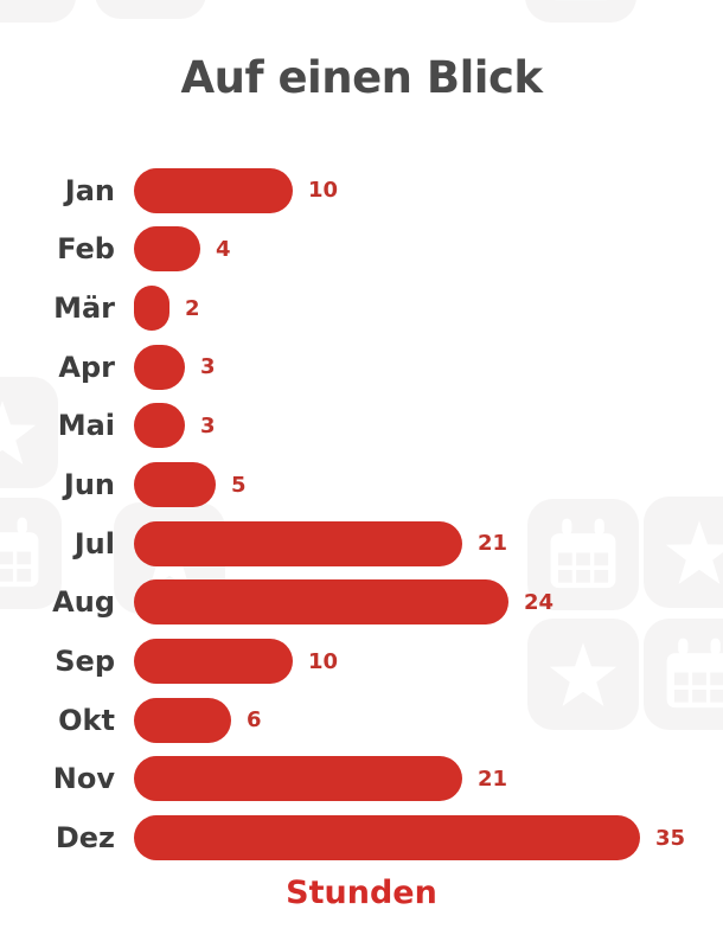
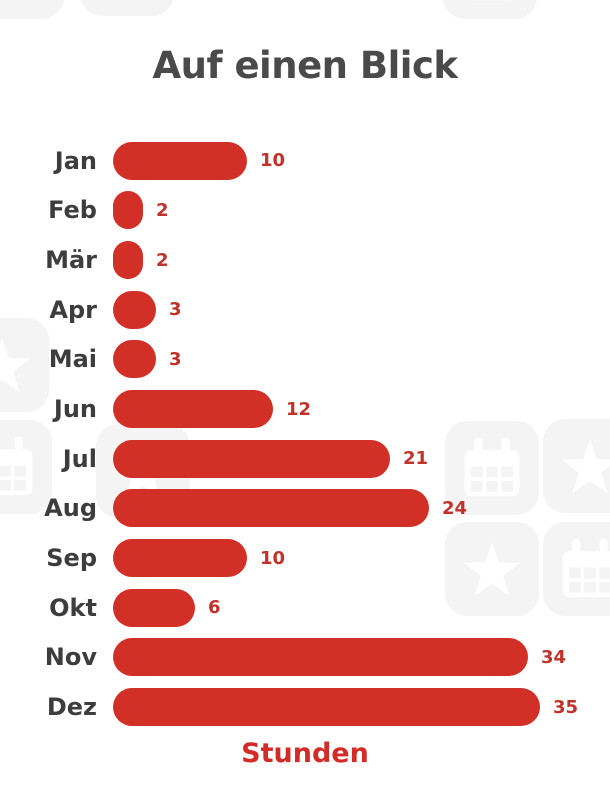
Feb: 4 -> 2
Jun: 5 -> 12
Nov: 21 -> 34
